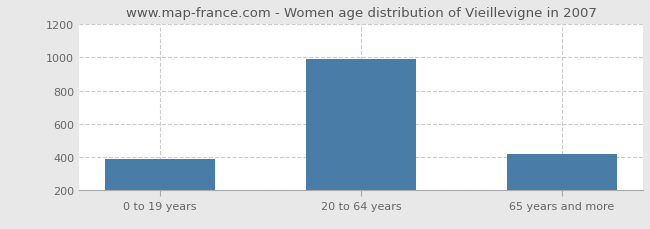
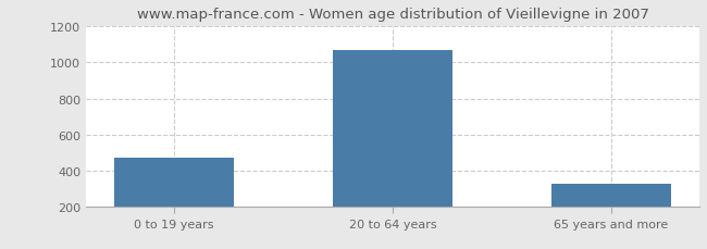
0 to 19 years: 390 -> 470
20 to 64 years: 990 -> 1070
65 years and more: 420 -> 330
